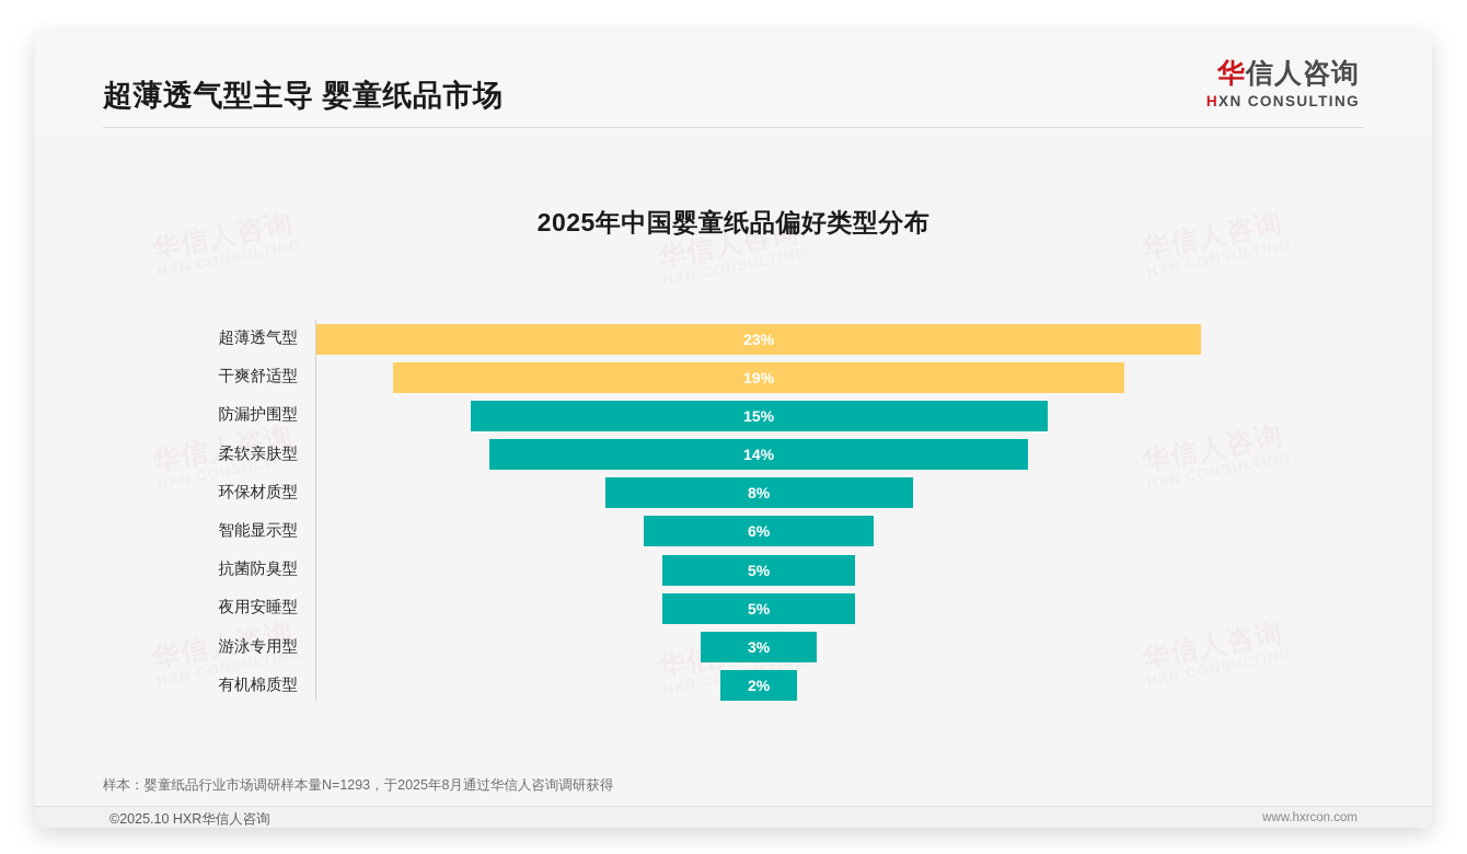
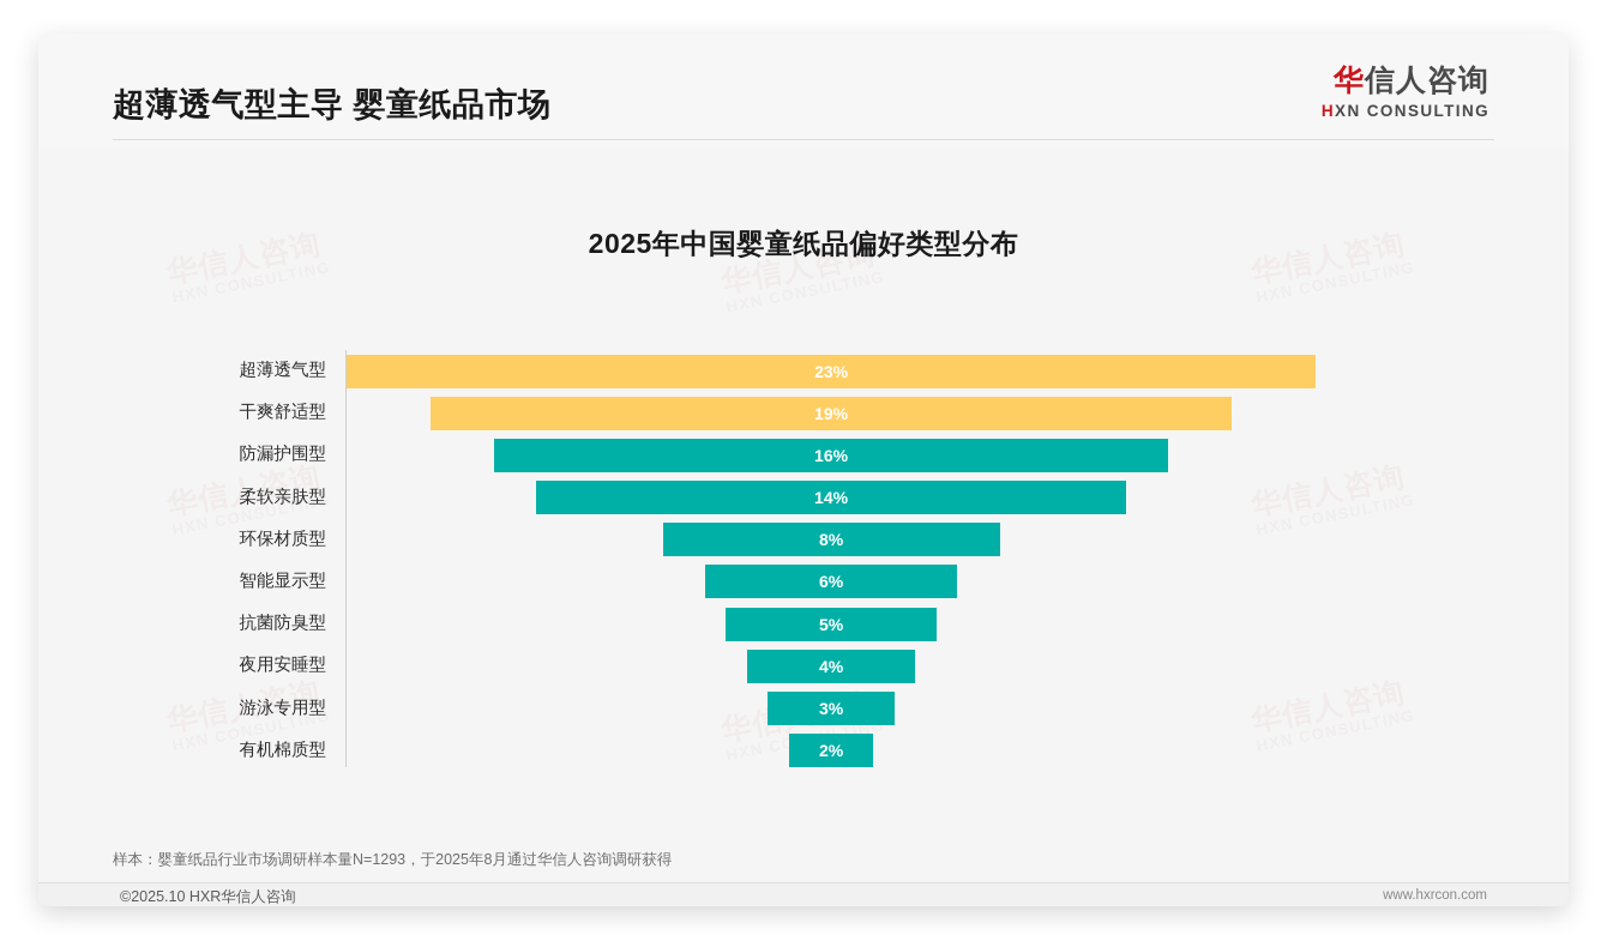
防漏护围型: 15% -> 16%
夜用安睡型: 5% -> 4%
